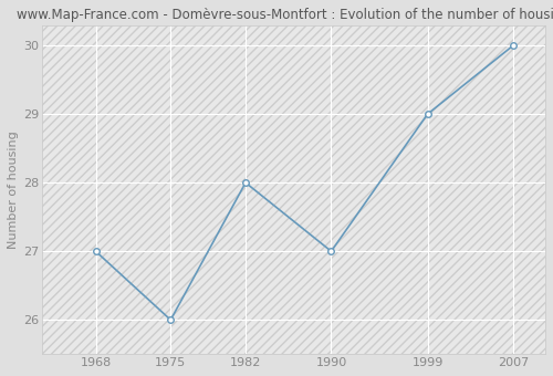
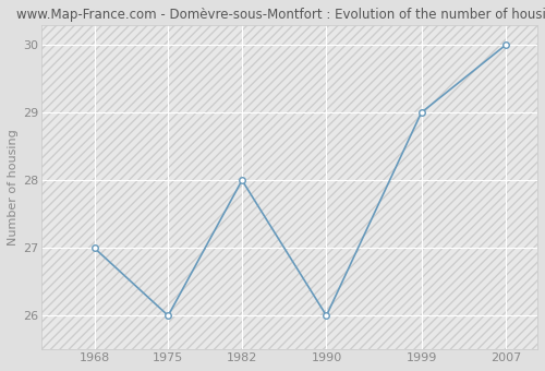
1990: 27 -> 26
